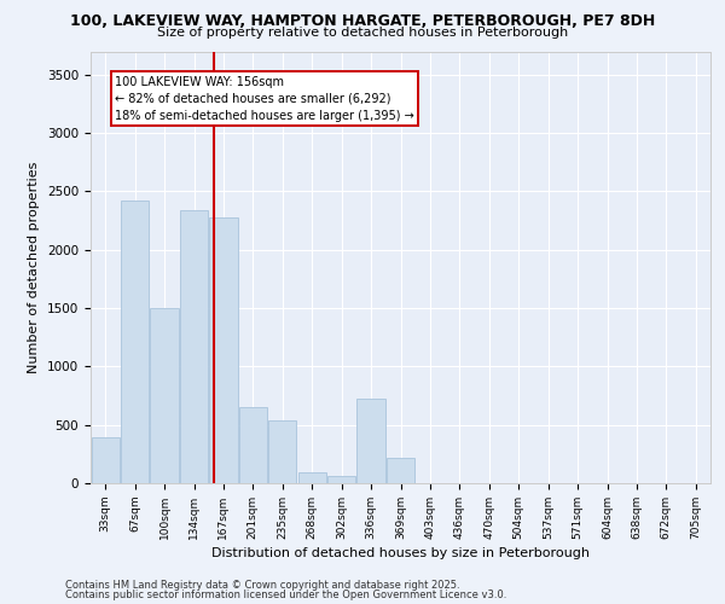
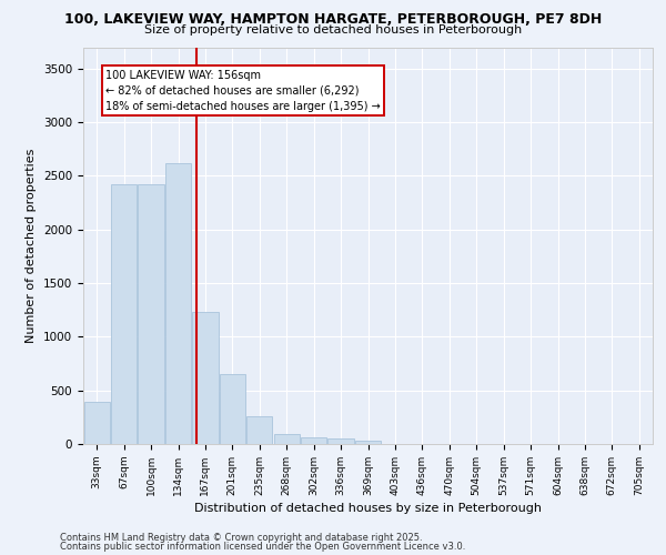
100sqm: 1500 -> 2420
134sqm: 2340 -> 2620
167sqm: 2280 -> 1230
235sqm: 540 -> 260
336sqm: 720 -> 50
369sqm: 220 -> 40
